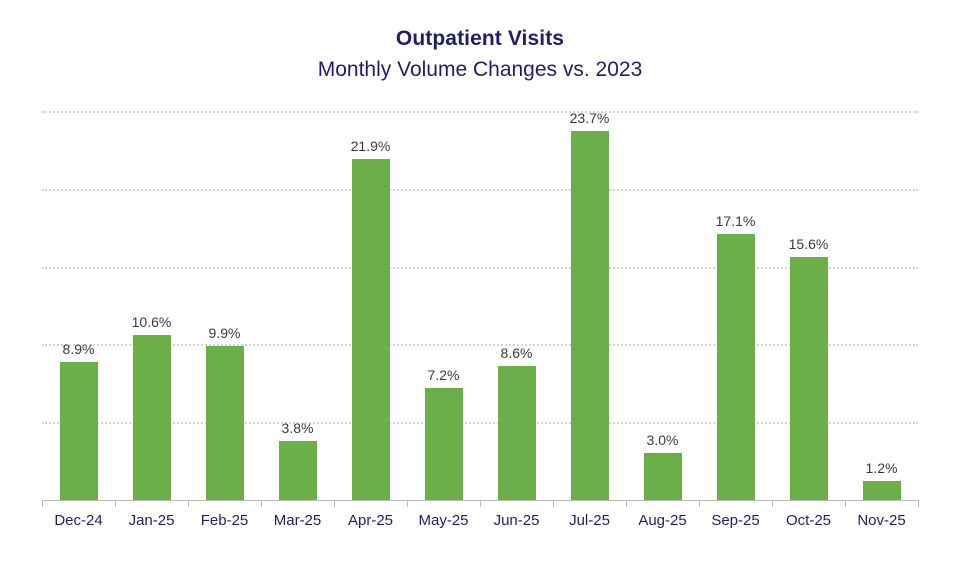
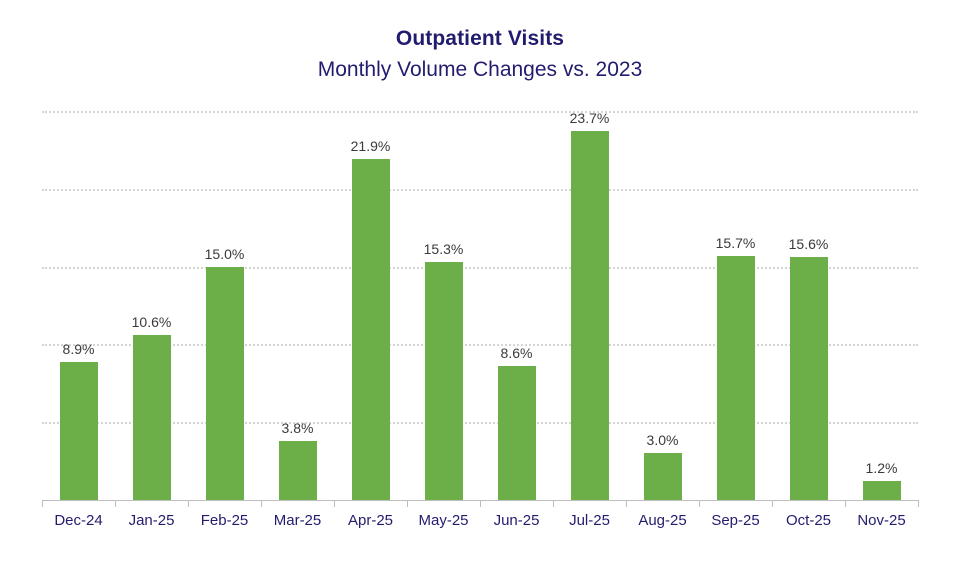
Feb-25: 9.9% -> 15.0%
May-25: 7.2% -> 15.3%
Sep-25: 17.1% -> 15.7%
